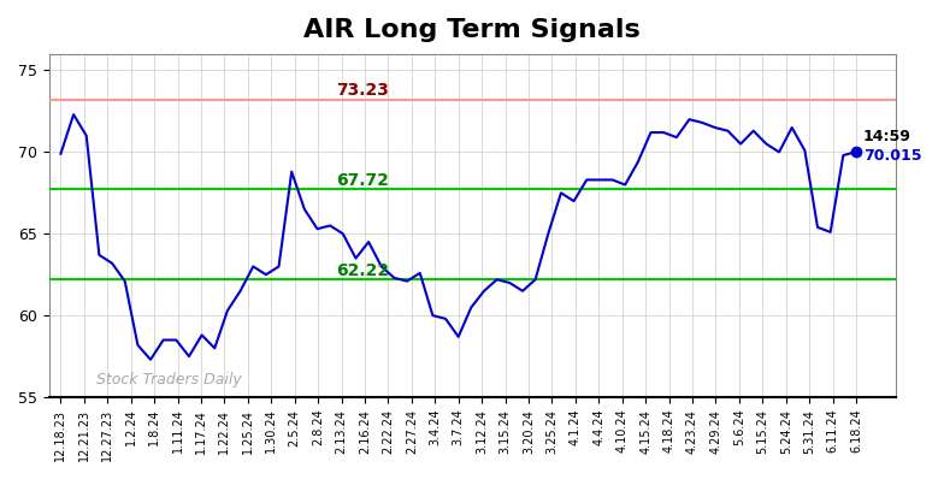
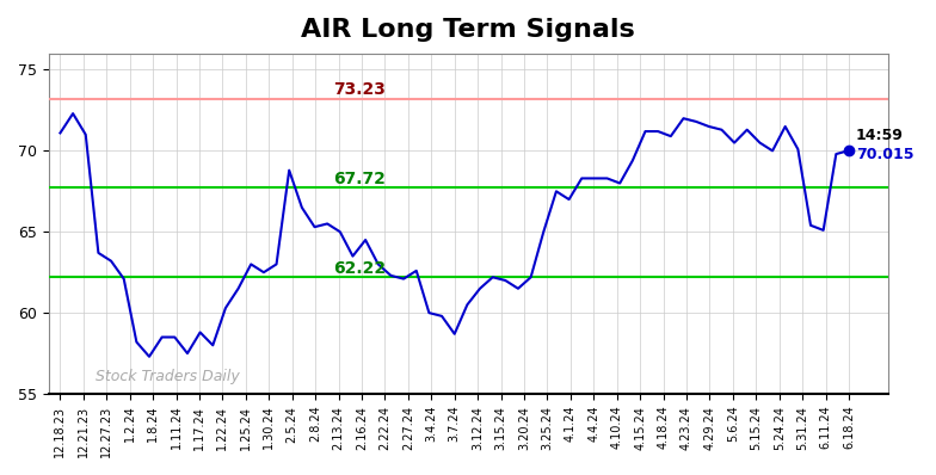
12.18.23: 69.9 -> 71.1
